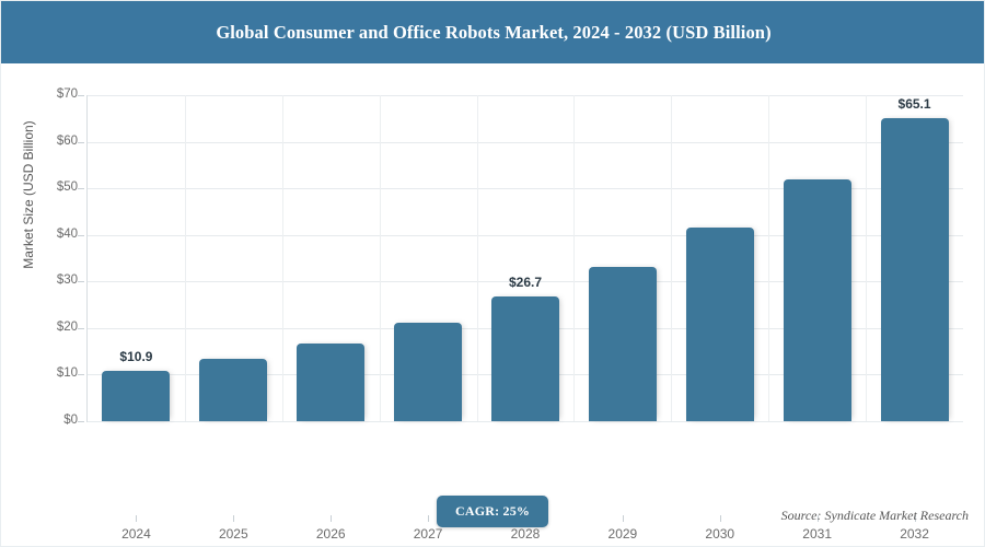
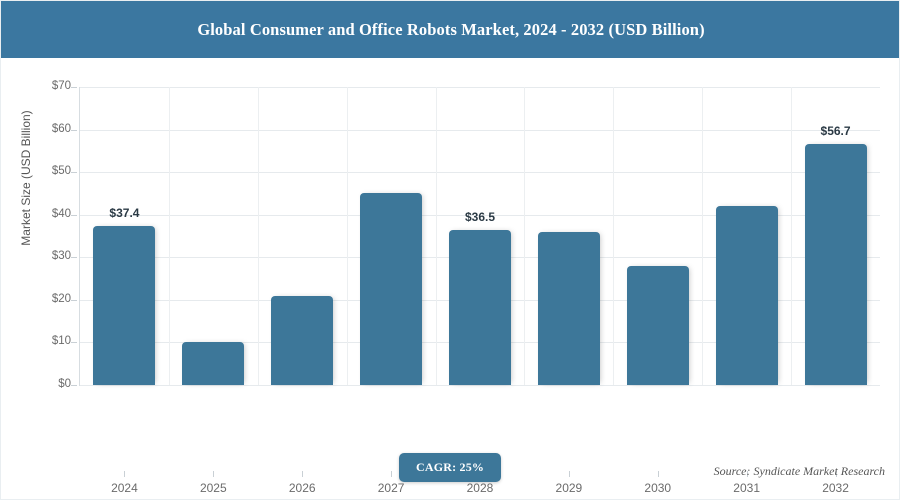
2024: $10.9 -> $37.4
2025: $13 -> $10
2026: $17 -> $21
2027: $21 -> $45
2028: $26.7 -> $36.5
2029: $33 -> $36
2030: $42 -> $28
2031: $52 -> $42
2032: $65.1 -> $56.7
